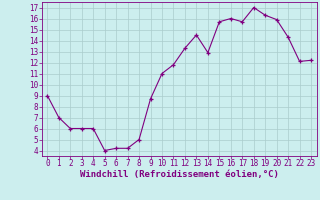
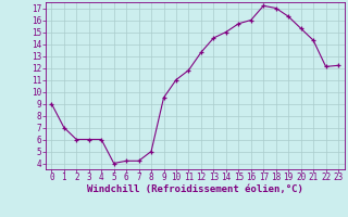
9: 8.7 -> 9.5
14: 12.9 -> 15.0
17: 15.7 -> 17.2
20: 15.9 -> 15.3
